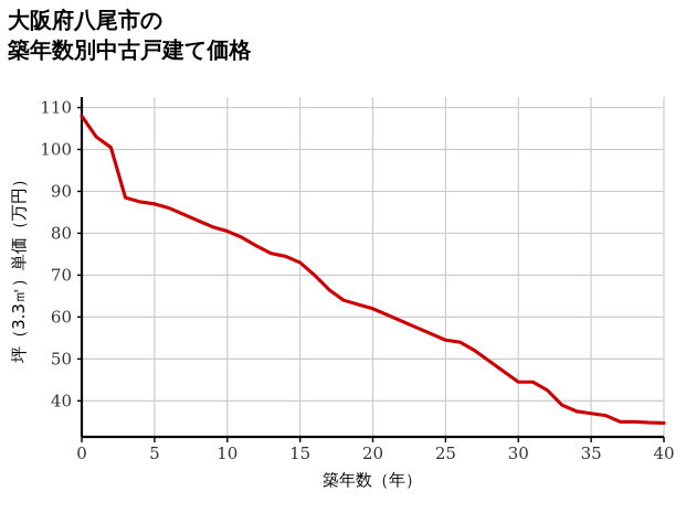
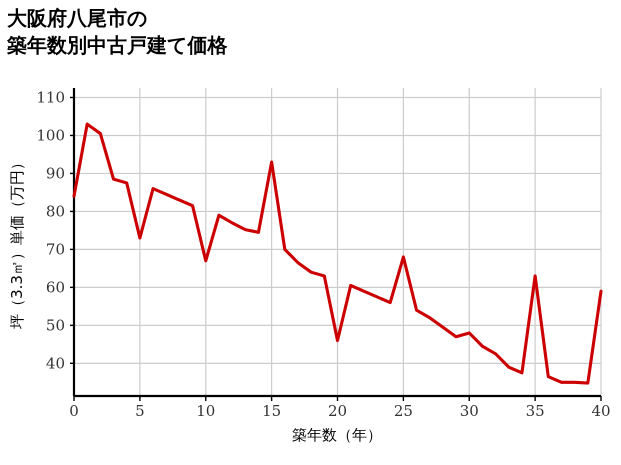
0: 108 -> 84
5: 87 -> 73
10: 80 -> 67
15: 73 -> 93
20: 62 -> 46
25: 54 -> 68
30: 44 -> 48
35: 37 -> 63
40: 35 -> 59
